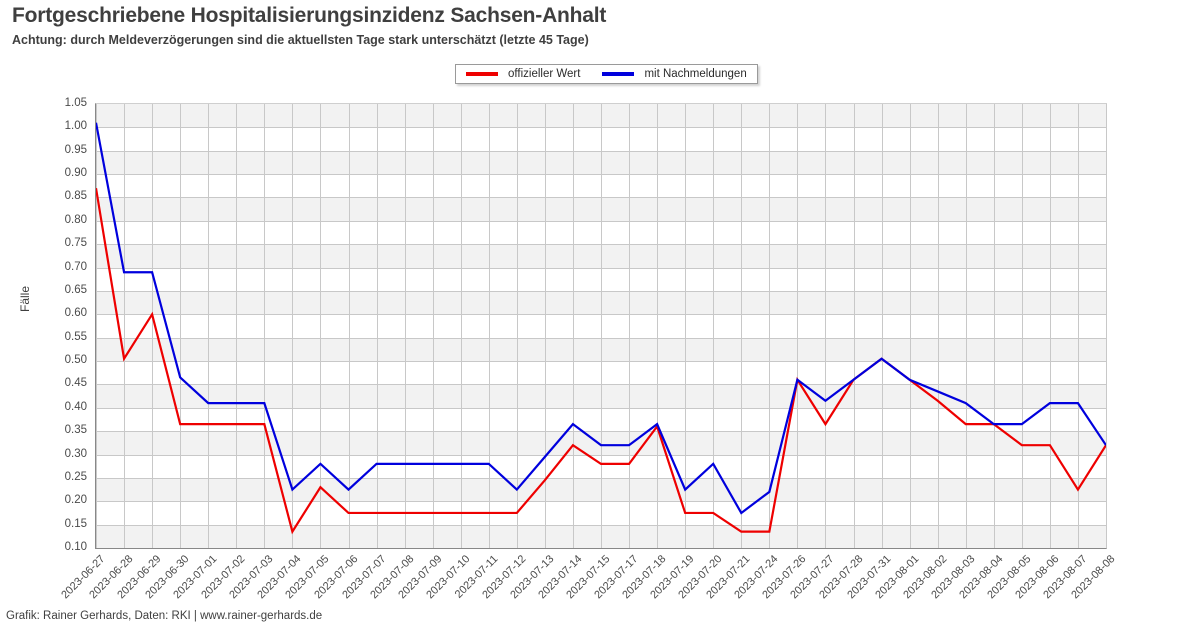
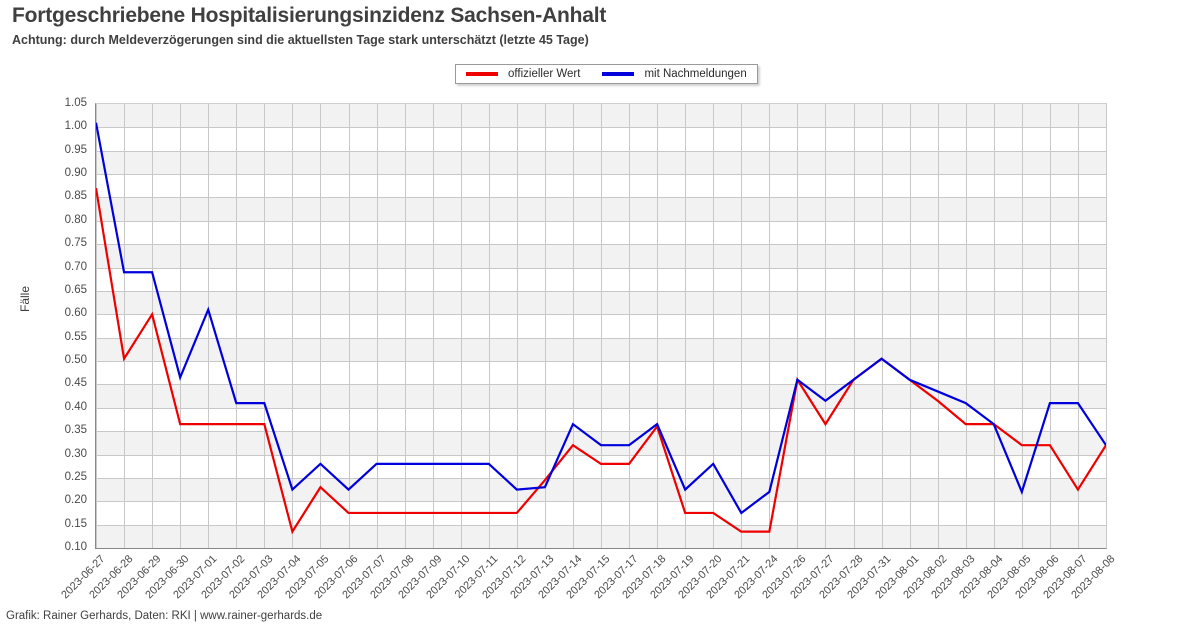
mit Nachmeldungen/2023-07-01: 0.41 -> 0.61
mit Nachmeldungen/2023-07-13: 0.29 -> 0.23
mit Nachmeldungen/2023-08-05: 0.36 -> 0.22
